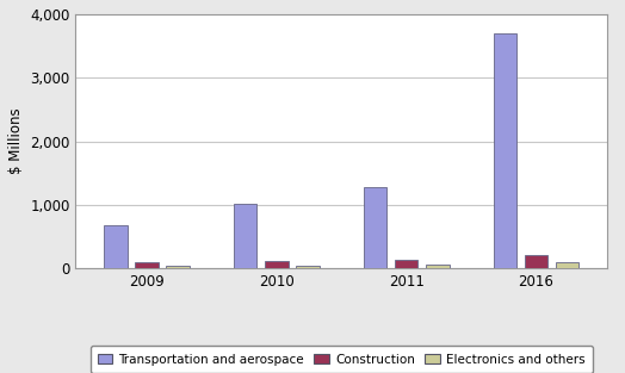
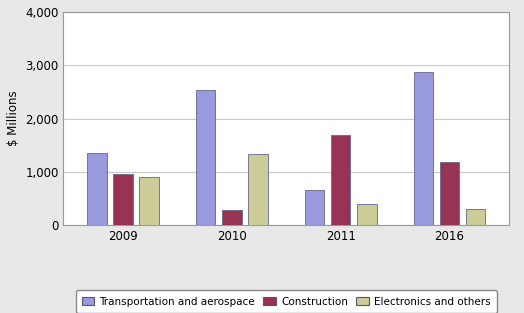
Transportation and aerospace/2009: 680 -> 1,360
Construction/2009: 100 -> 960
Electronics and others/2009: 40 -> 900
Transportation and aerospace/2010: 1,020 -> 2,540
Construction/2010: 120 -> 280
Electronics and others/2010: 50 -> 1,340
Transportation and aerospace/2011: 1,280 -> 660
Construction/2011: 140 -> 1,700
Electronics and others/2011: 60 -> 400
Transportation and aerospace/2016: 3,700 -> 2,880
Construction/2016: 220 -> 1,180
Electronics and others/2016: 100 -> 300
